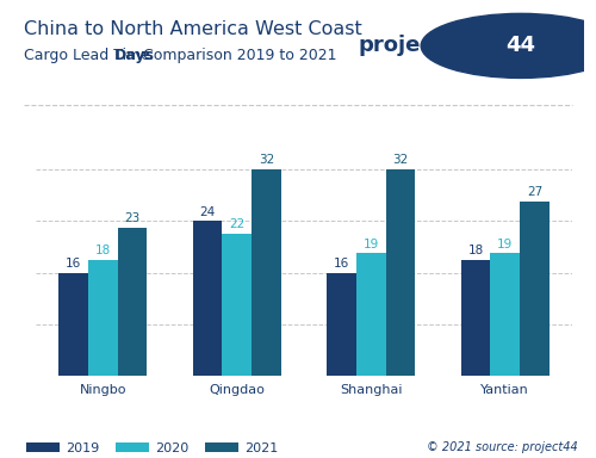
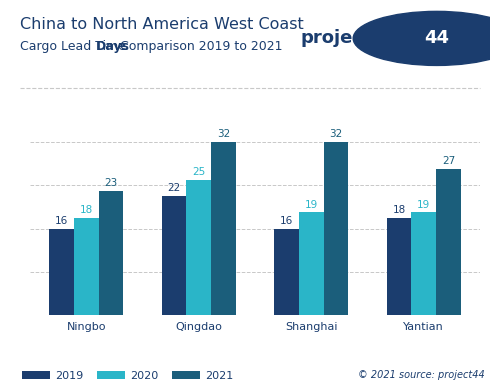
2019/Qingdao: 24 -> 22
2020/Qingdao: 22 -> 25
